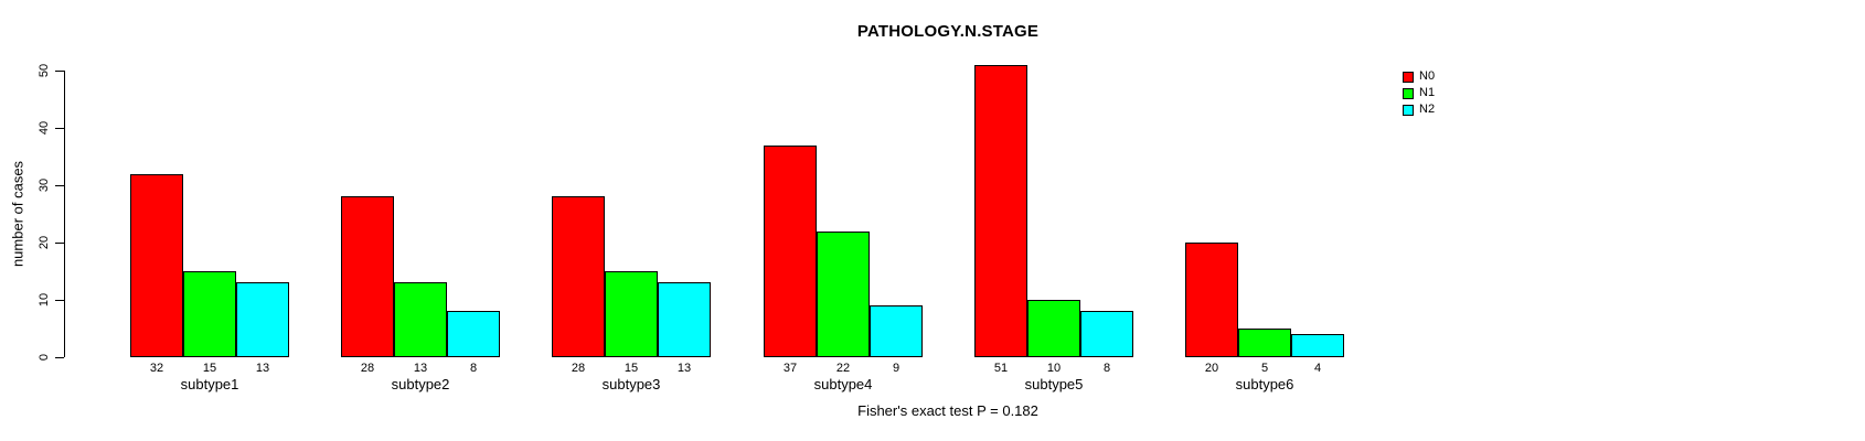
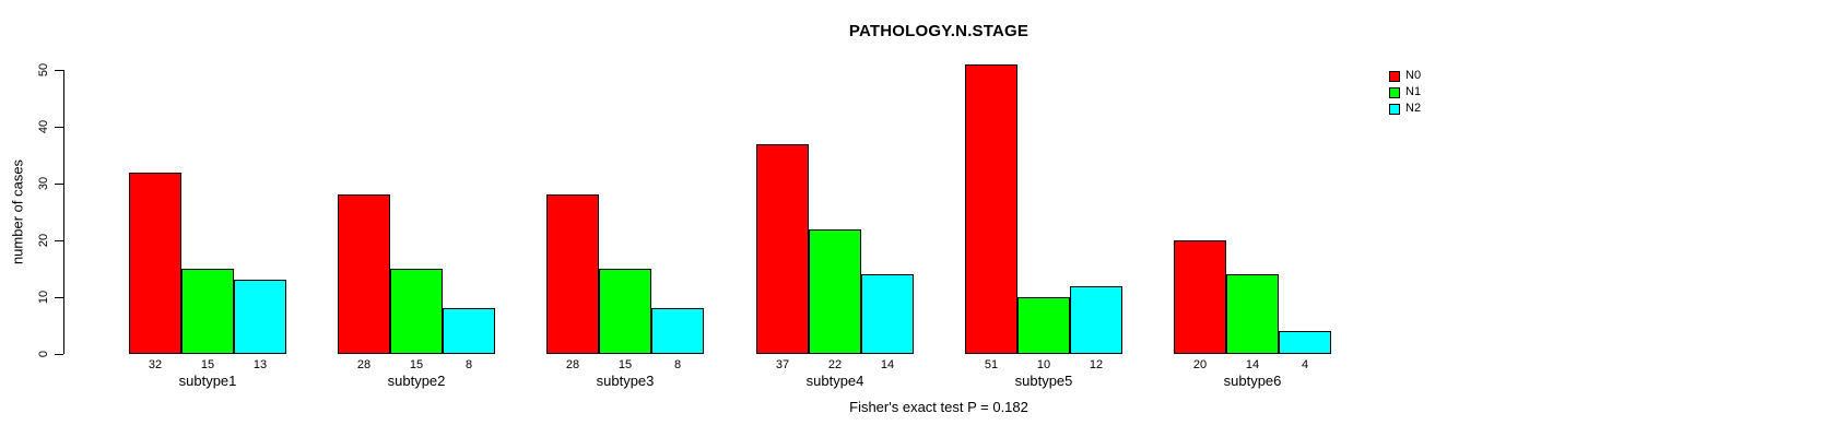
N1/subtype2: 13 -> 15
N2/subtype3: 13 -> 8
N2/subtype4: 9 -> 14
N2/subtype5: 8 -> 12
N1/subtype6: 5 -> 14
